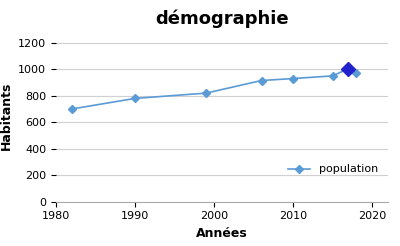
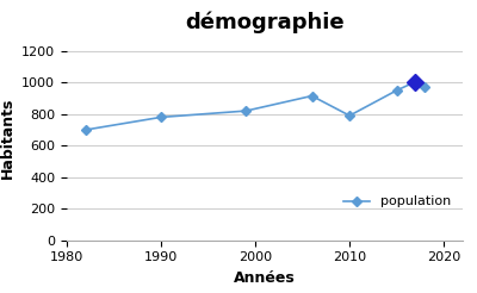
2010: 930 -> 790
